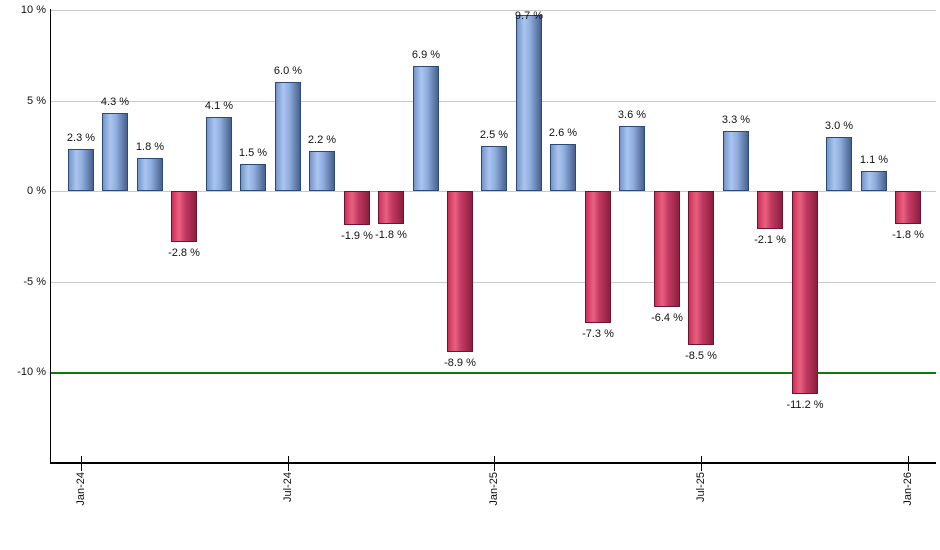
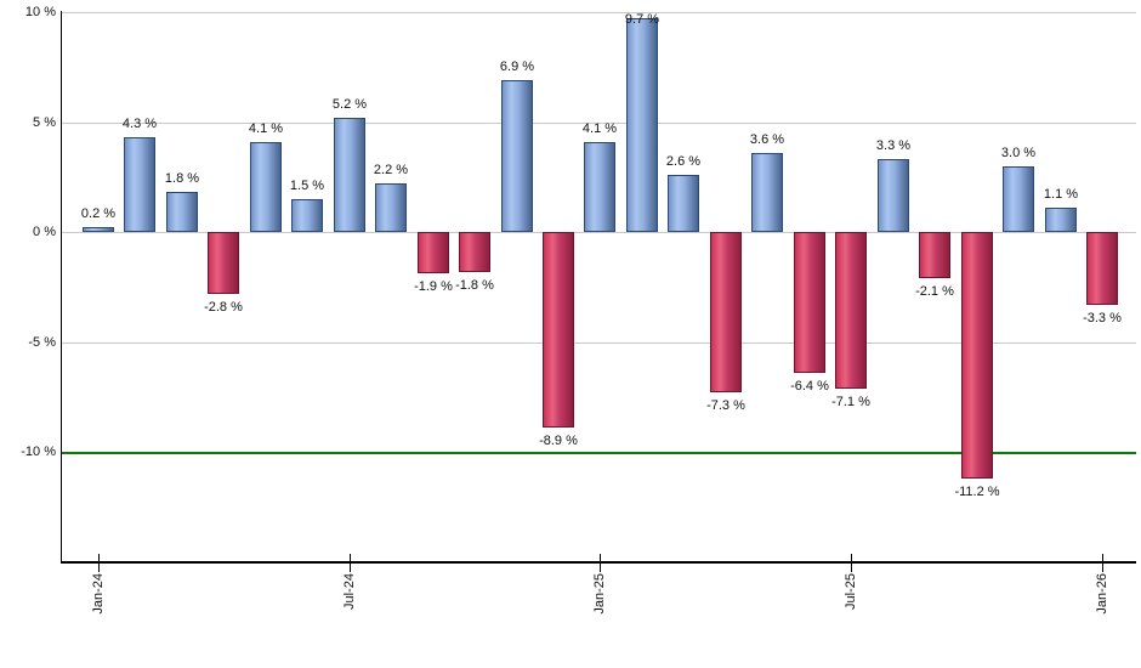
Jan-24: 2.3 -> 0.2
Jul-24: 6.0 -> 5.2
Jan-25: 2.5 -> 4.1
Jul-25: -8.5 -> -7.1
Jan-26: -1.8 -> -3.3
